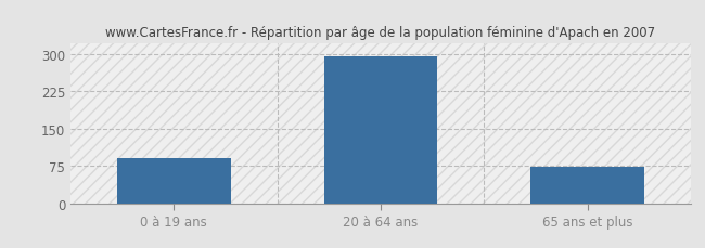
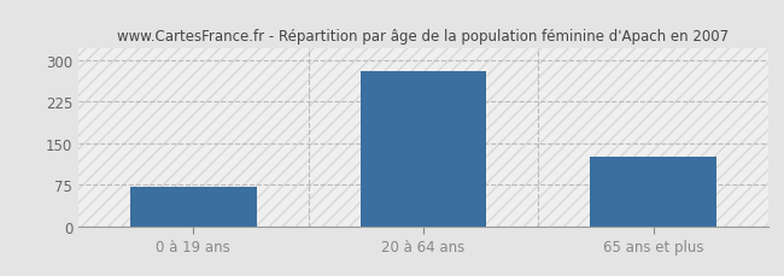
0 à 19 ans: 90 -> 70
20 à 64 ans: 295 -> 280
65 ans et plus: 72 -> 125
